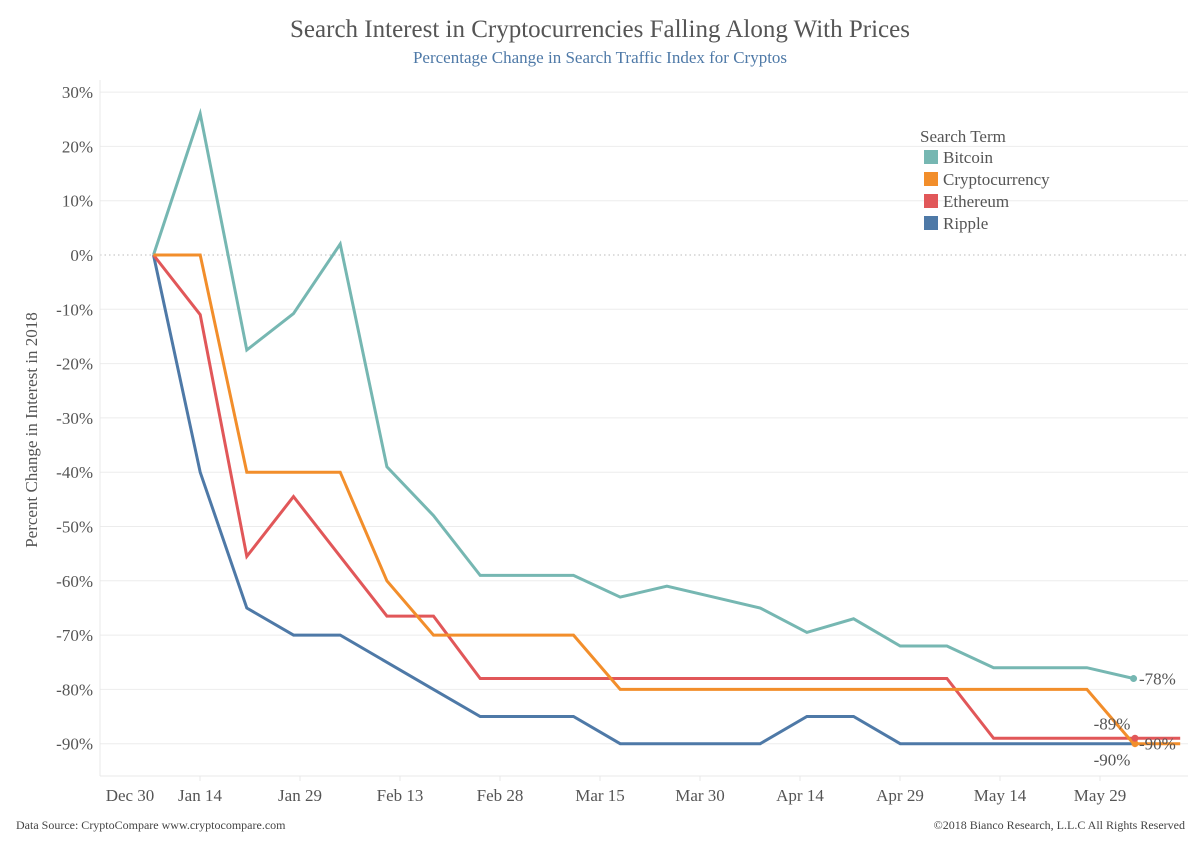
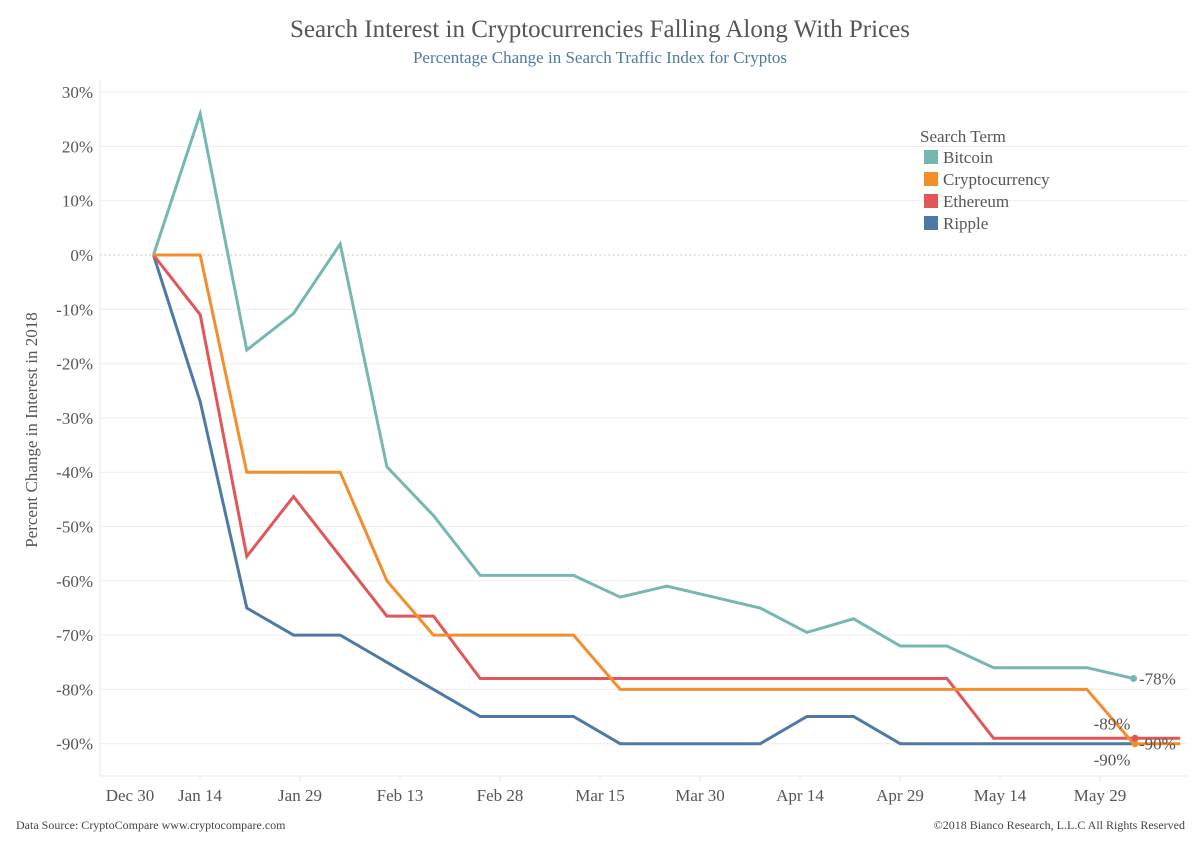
Ripple/Jan 14: -40% -> -27%
